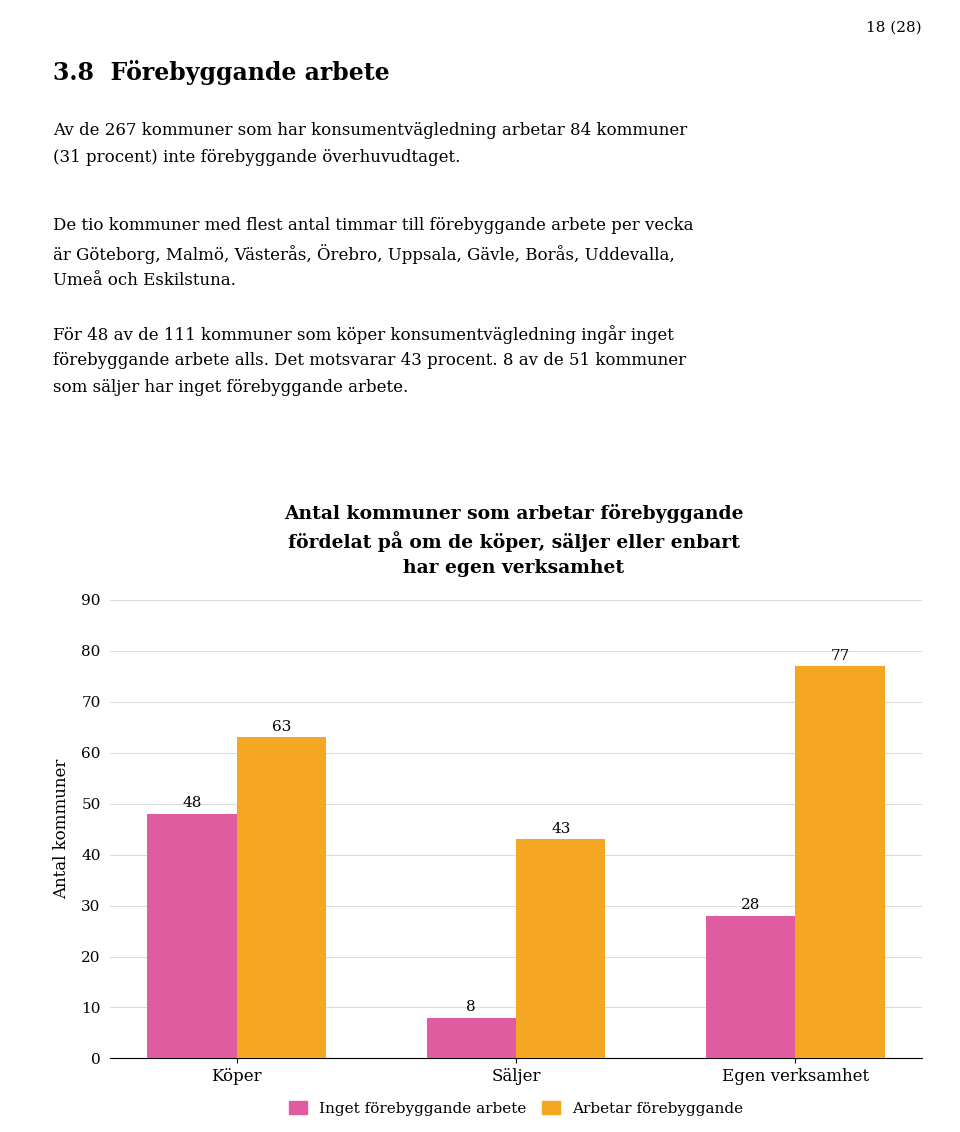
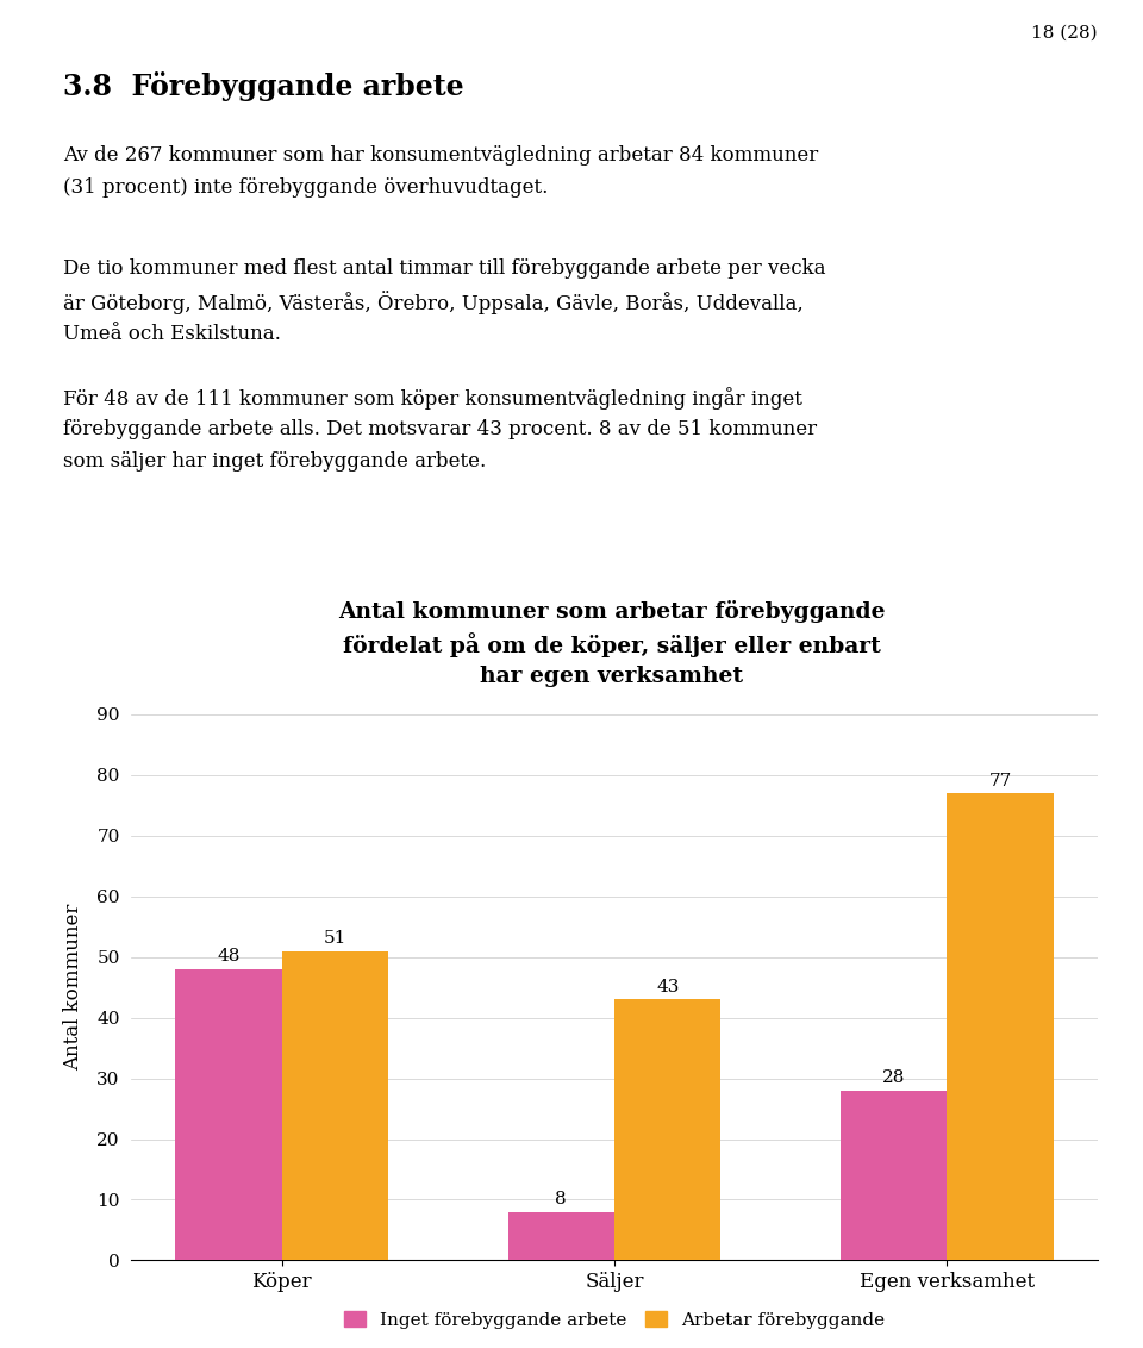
Arbetar förebyggande/Köper: 63 -> 51
